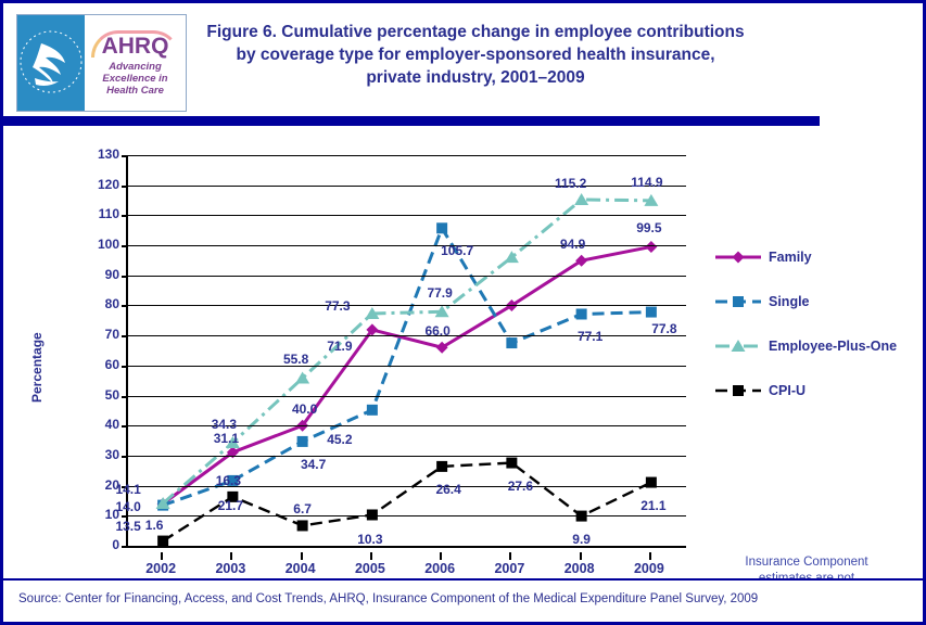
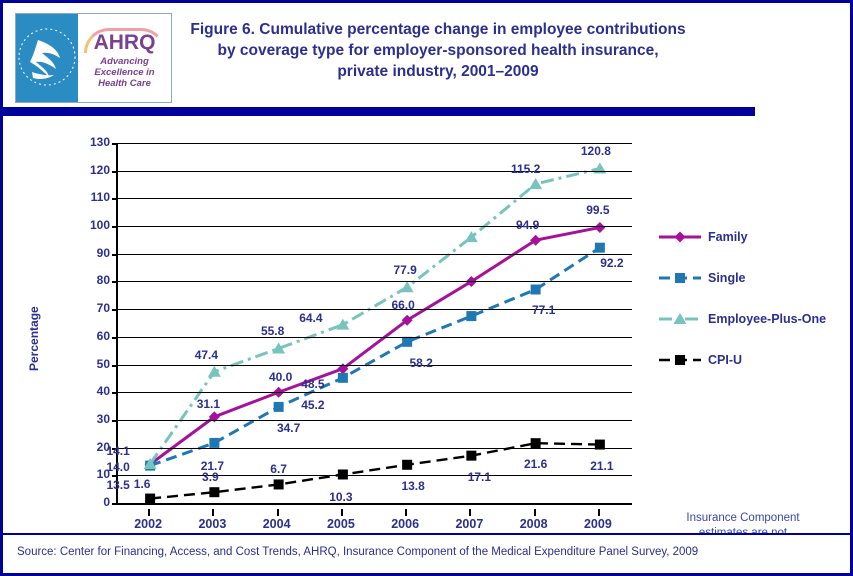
Employee-Plus-One/2003: 34.3 -> 47.4
CPI-U/2003: 16.3 -> 3.9
Family/2005: 71.9 -> 48.5
Employee-Plus-One/2005: 77.3 -> 64.4
Single/2006: 105.7 -> 58.2
CPI-U/2006: 26.4 -> 13.8
CPI-U/2007: 27.6 -> 17.1
CPI-U/2008: 9.9 -> 21.6
Single/2009: 77.8 -> 92.2
Employee-Plus-One/2009: 114.9 -> 120.8
